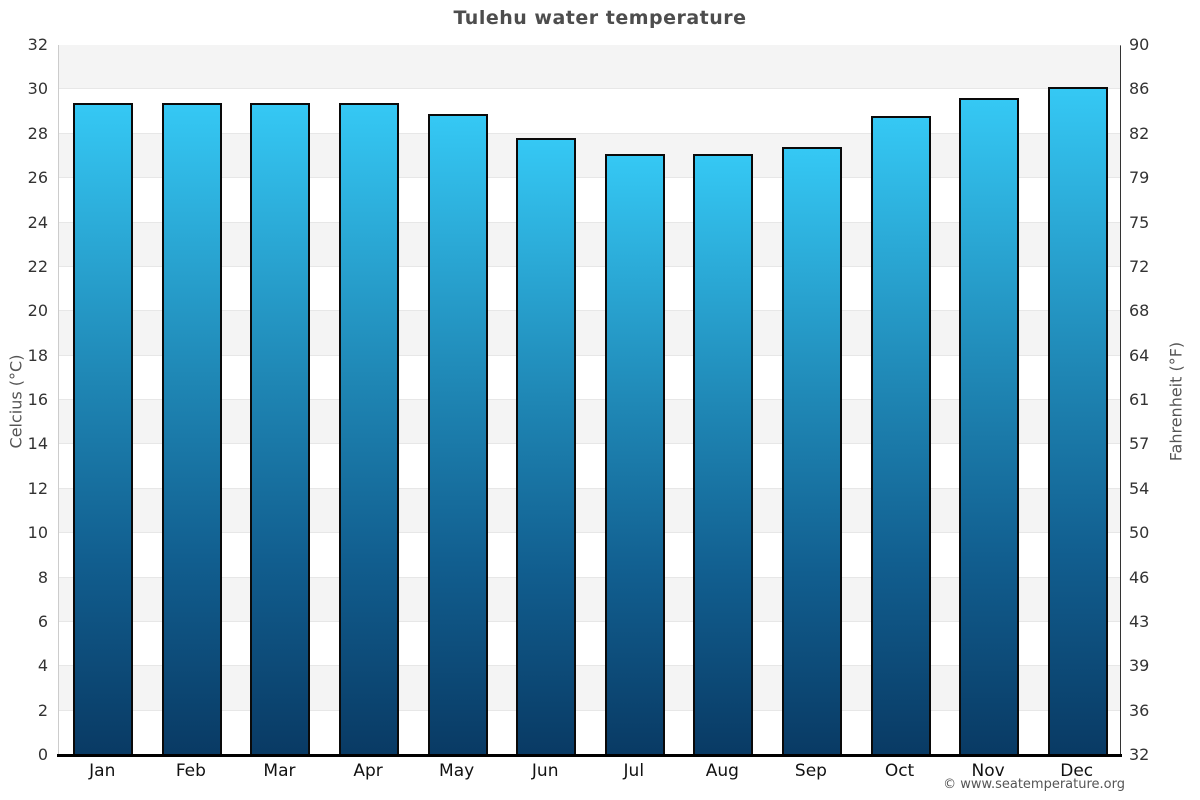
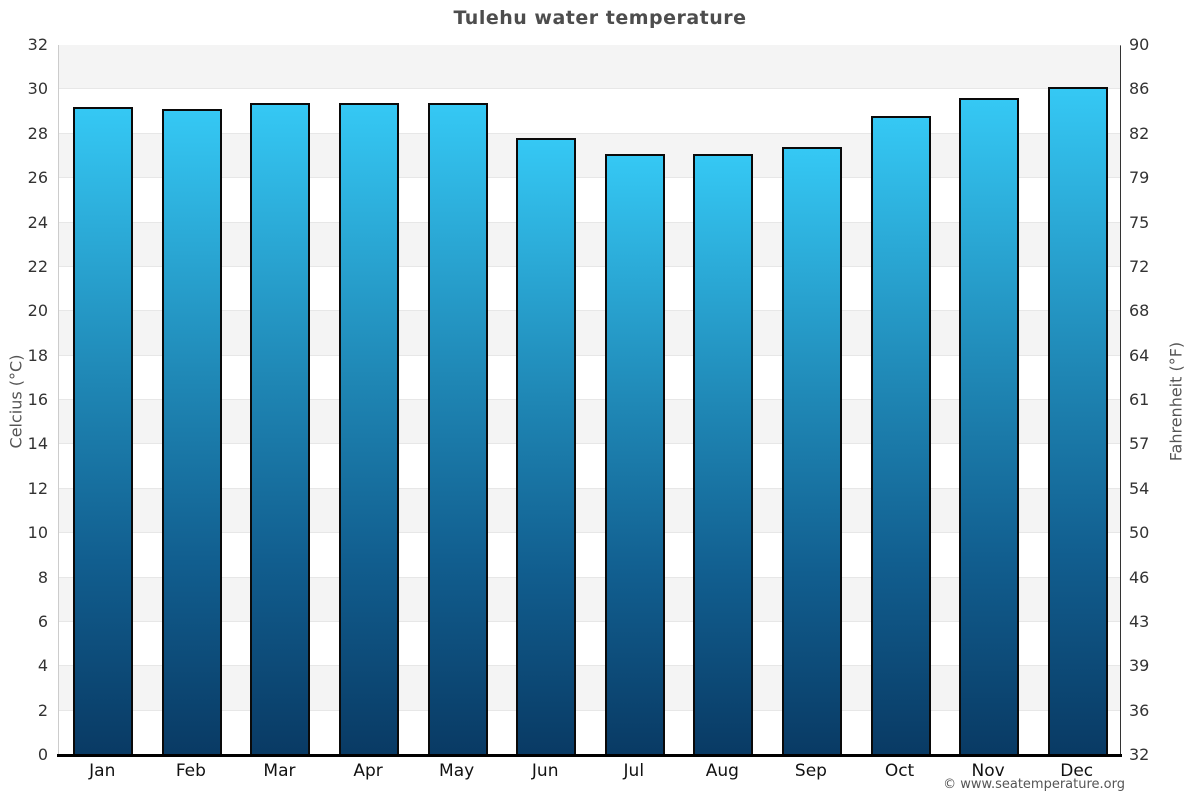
Jan: 29.4 -> 29.2
Feb: 29.4 -> 29.1
May: 28.9 -> 29.4
